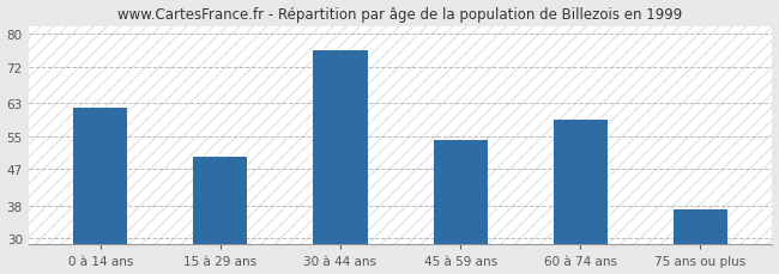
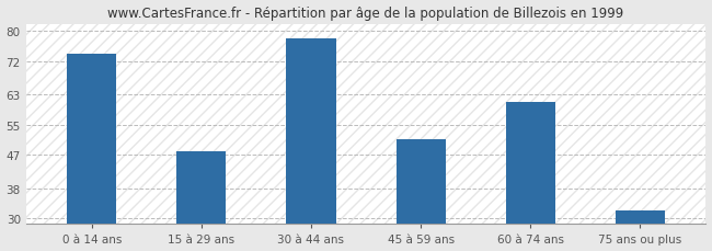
0 à 14 ans: 62 -> 74
15 à 29 ans: 50 -> 48
30 à 44 ans: 76 -> 78
45 à 59 ans: 54 -> 51
60 à 74 ans: 59 -> 61
75 ans ou plus: 37 -> 32
